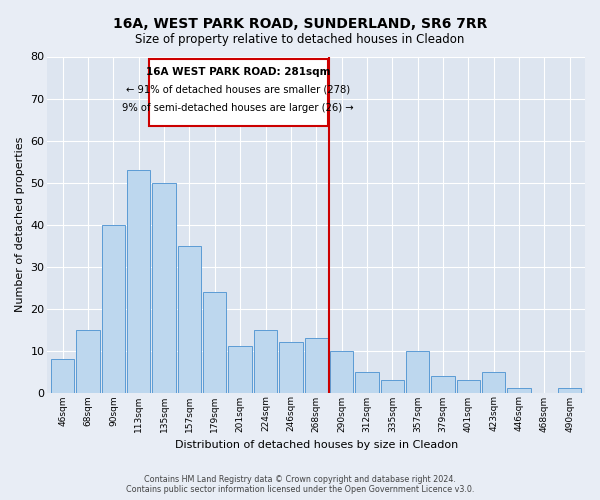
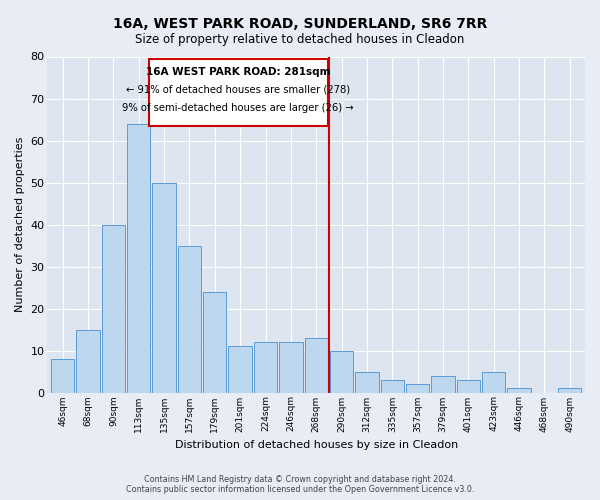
113sqm: 53 -> 64
224sqm: 15 -> 12
357sqm: 10 -> 2
